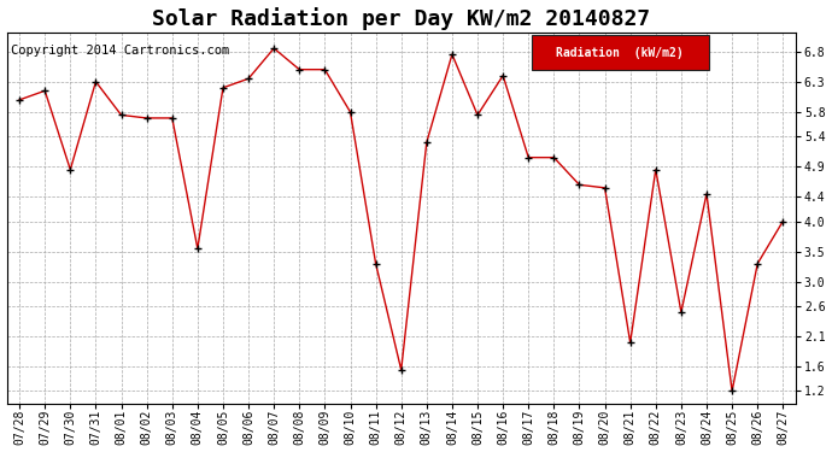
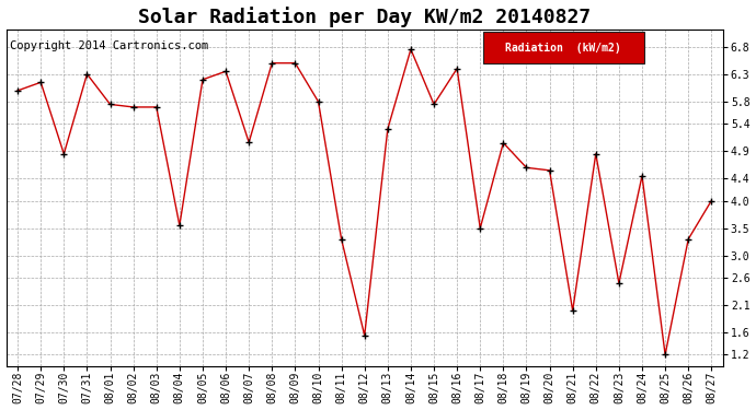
08/07: 6.85 -> 5.06
08/17: 5.05 -> 3.50
